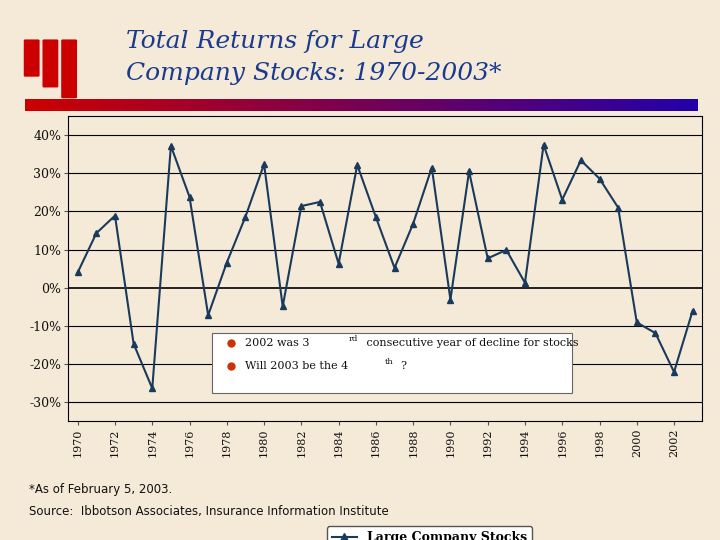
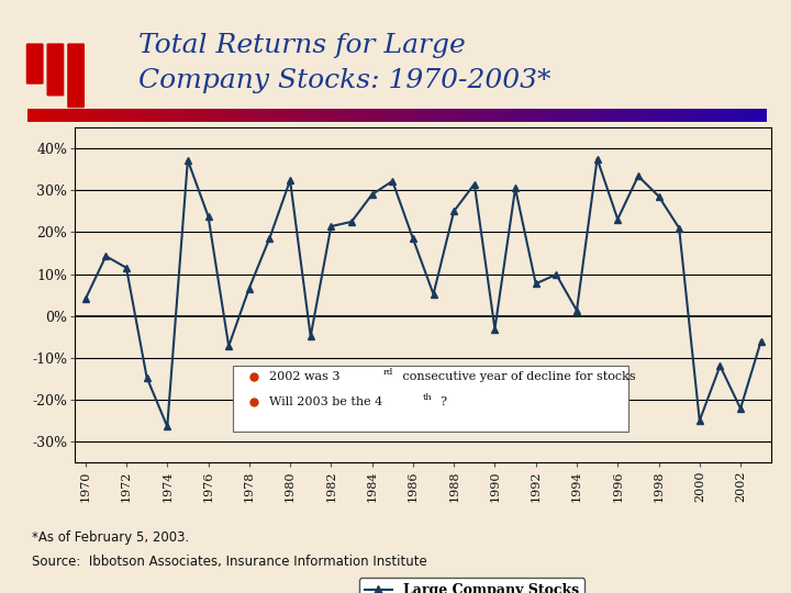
1972: 18.9% -> 11.5%
1984: 6.3% -> 29.0%
1988: 16.8% -> 25.0%
2000: -9.1% -> -25.0%
